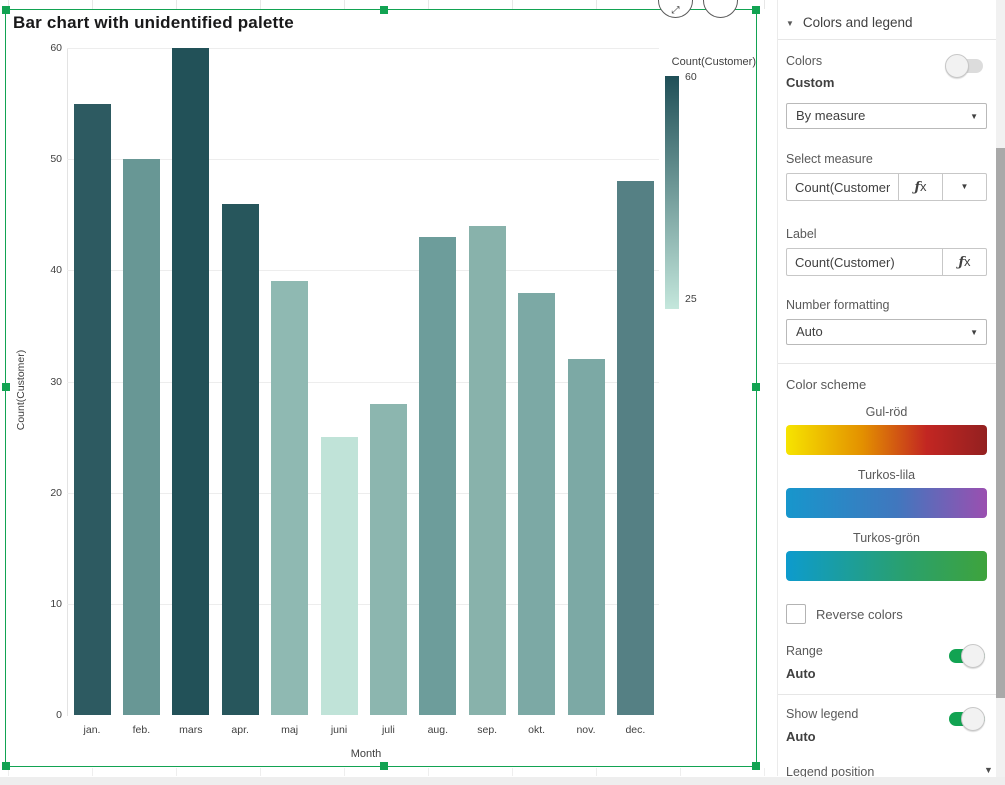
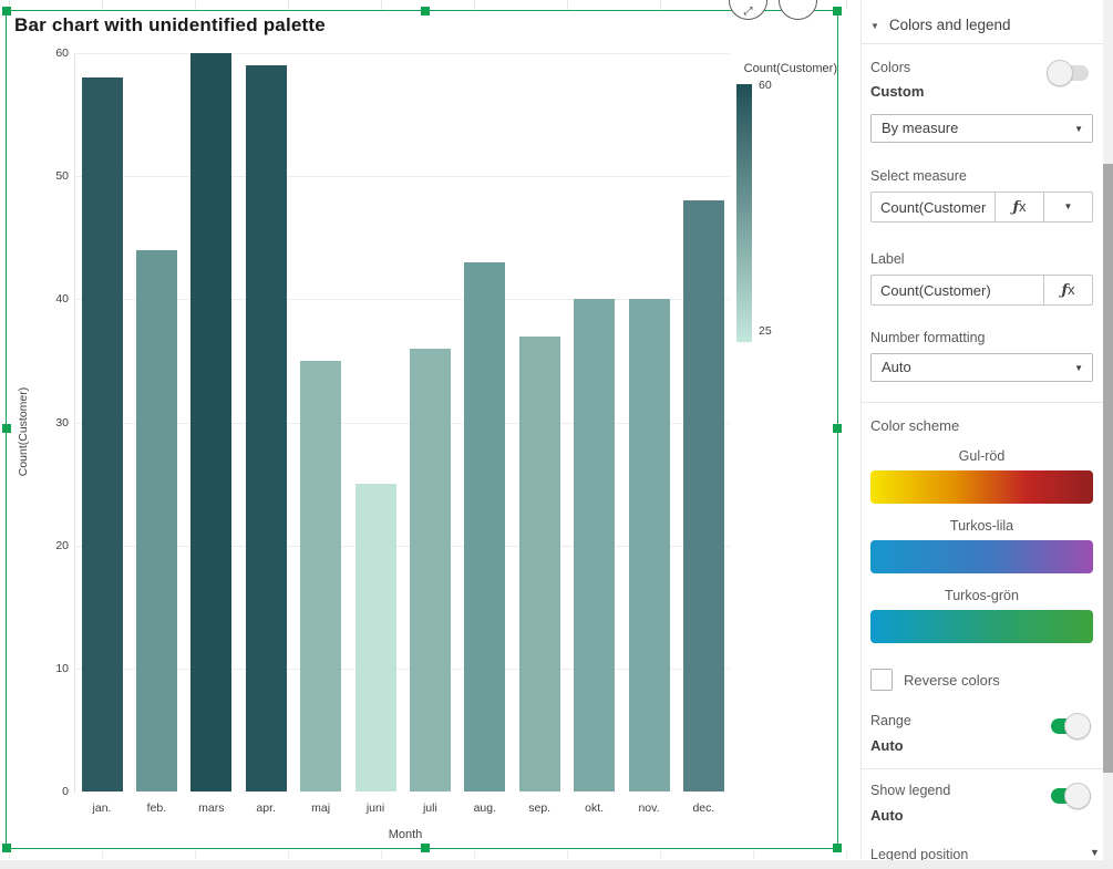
jan.: 55 -> 58
feb.: 50 -> 44
apr.: 46 -> 59
maj: 39 -> 35
juli: 28 -> 36
sep.: 44 -> 37
okt.: 38 -> 40
nov.: 32 -> 40
